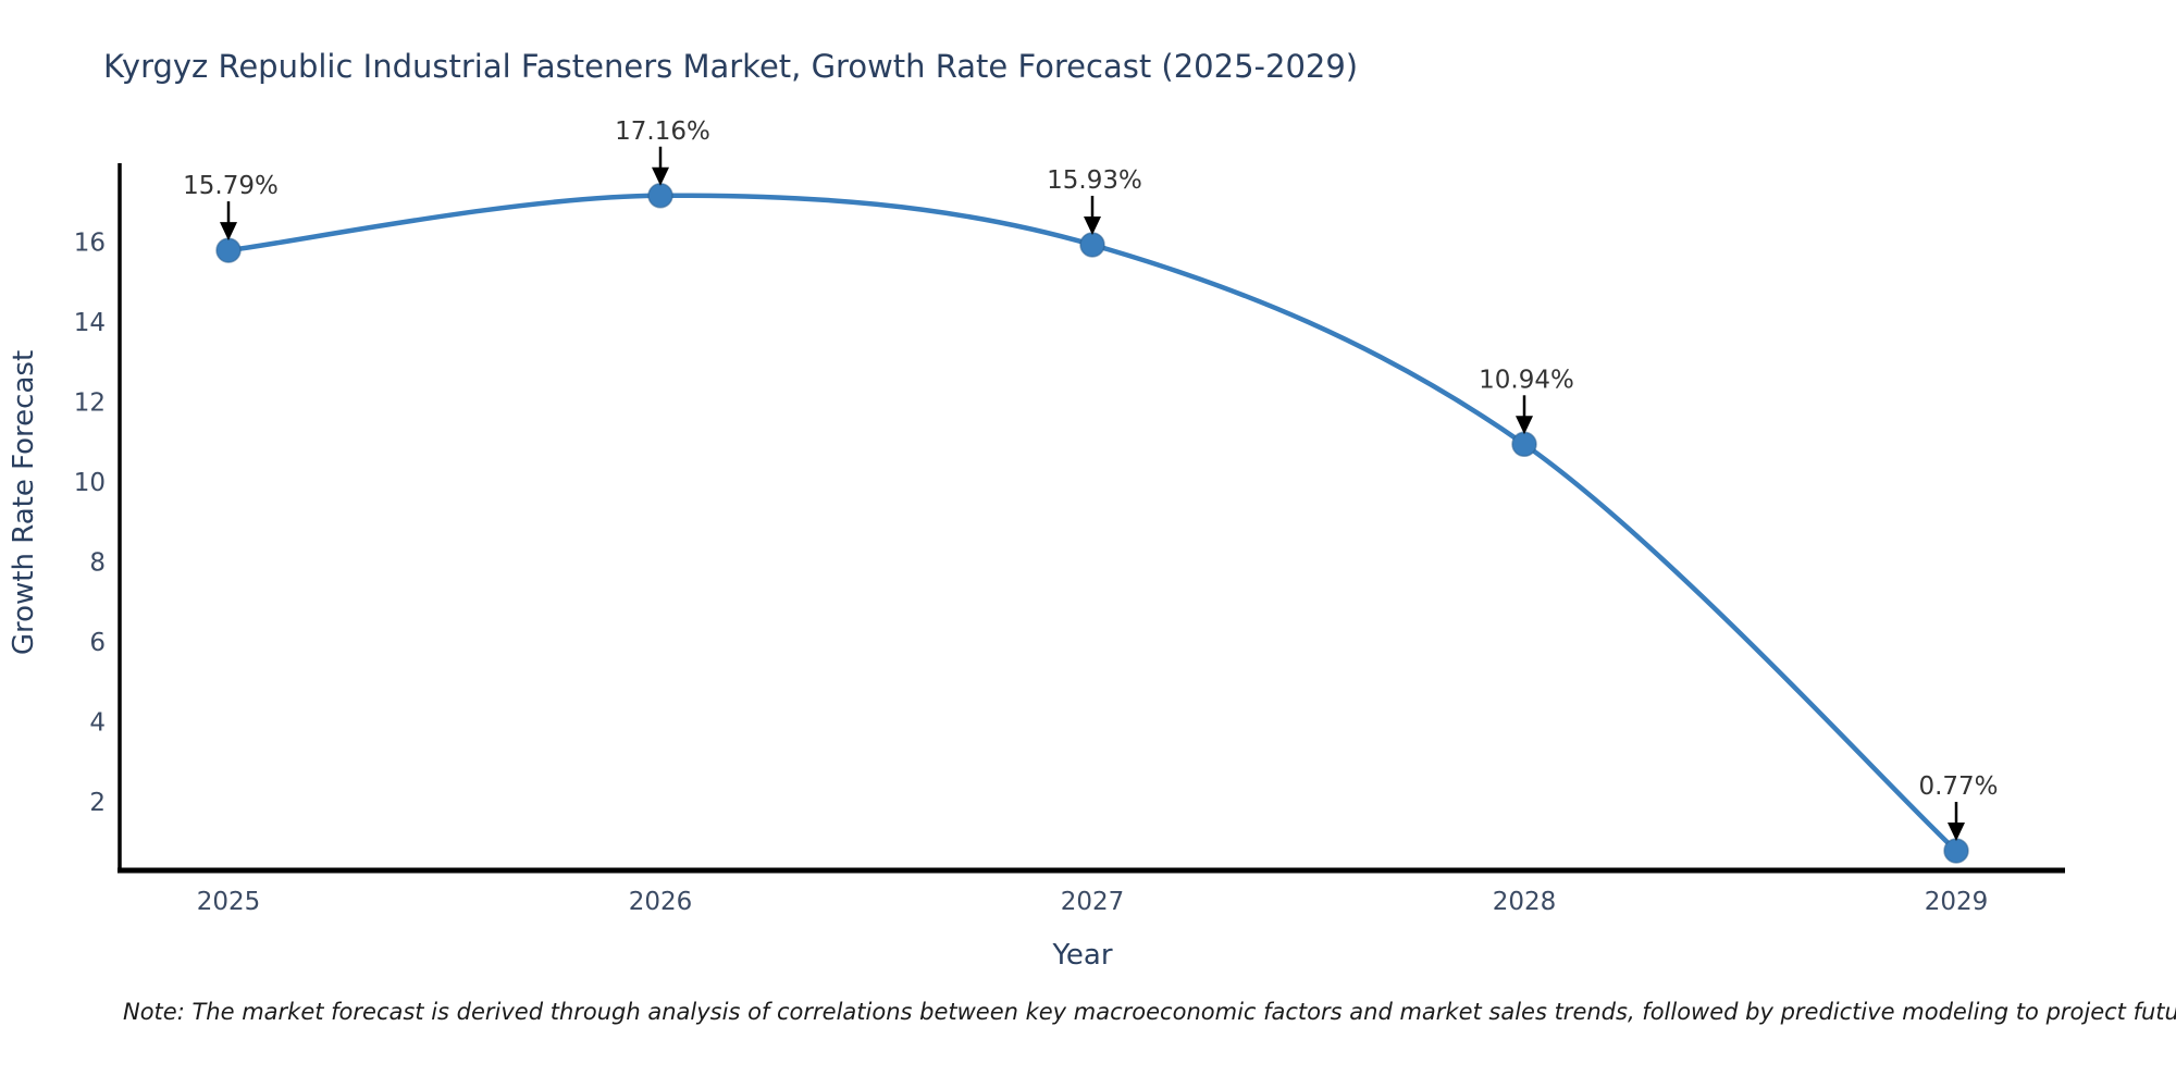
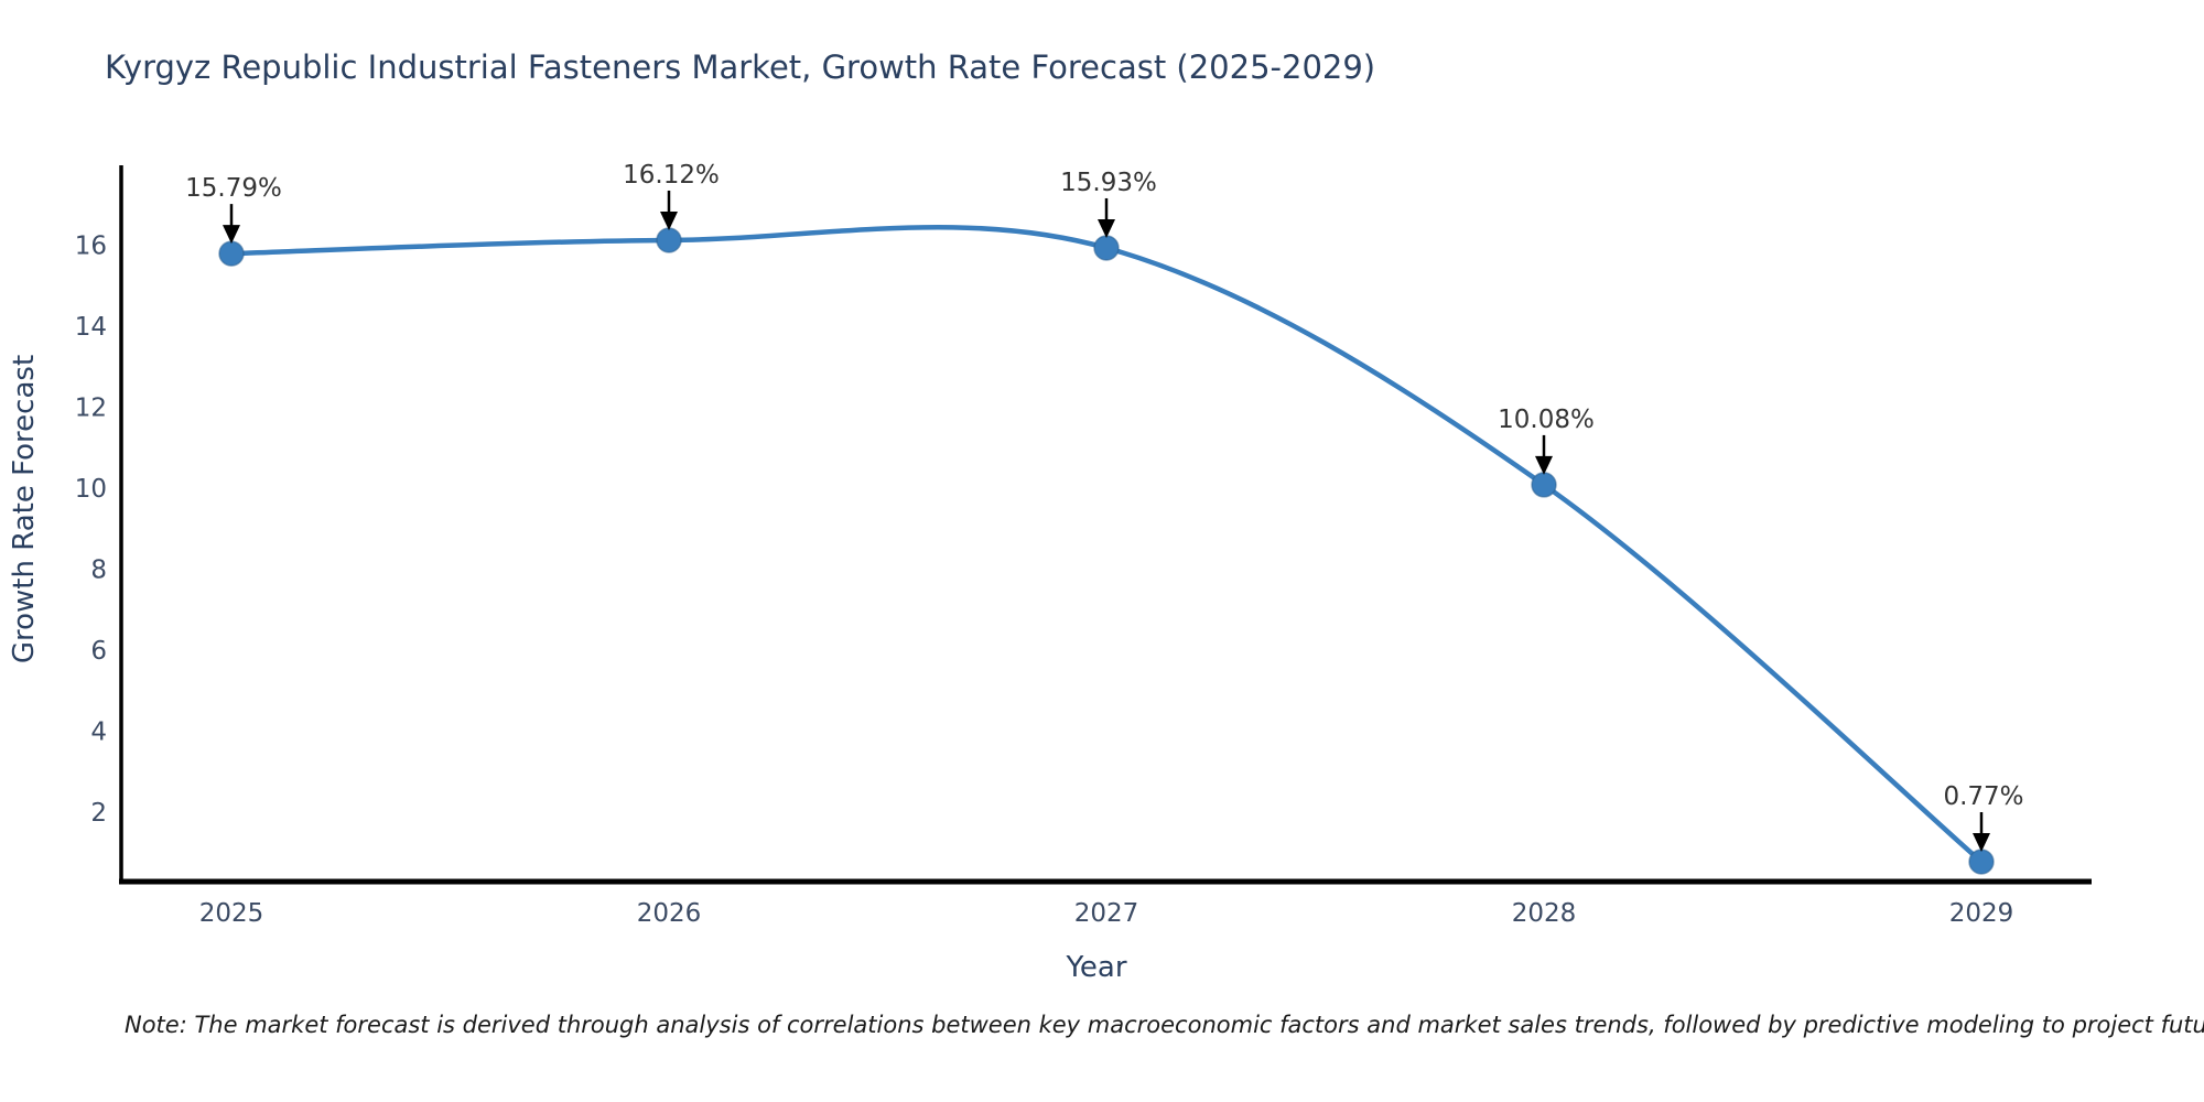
2026: 17.16% -> 16.12%
2028: 10.94% -> 10.08%
